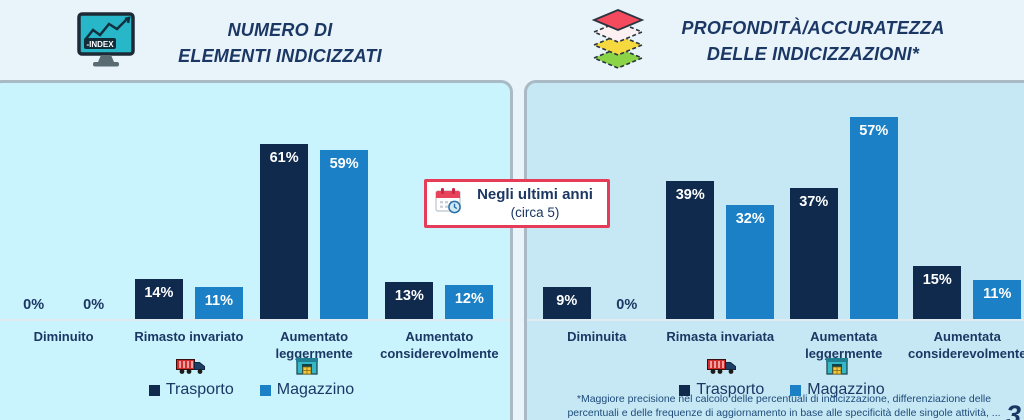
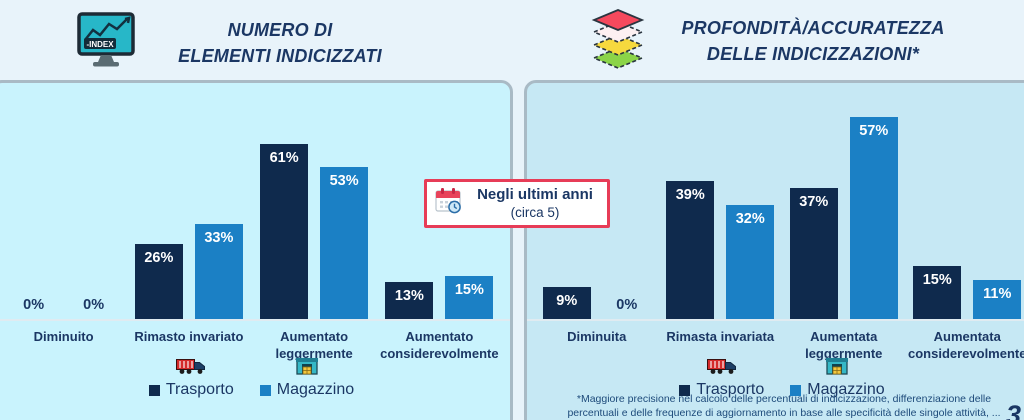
NUMERO DI ELEMENTI INDICIZZATI/Trasporto/Rimasto invariato: 14% -> 26%
NUMERO DI ELEMENTI INDICIZZATI/Magazzino/Rimasto invariato: 11% -> 33%
NUMERO DI ELEMENTI INDICIZZATI/Magazzino/Aumentato leggermente: 59% -> 53%
NUMERO DI ELEMENTI INDICIZZATI/Magazzino/Aumentato considerevolmente: 12% -> 15%
